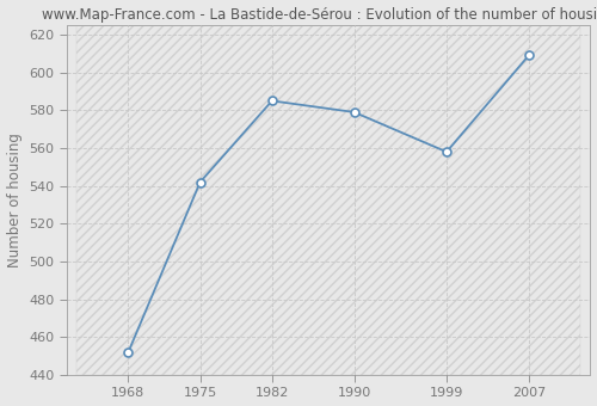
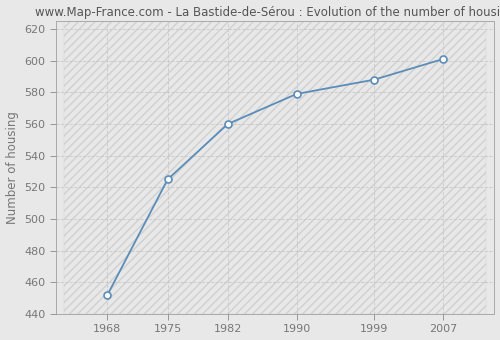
1975: 542 -> 525
1982: 585 -> 560
1999: 558 -> 588
2007: 609 -> 601
